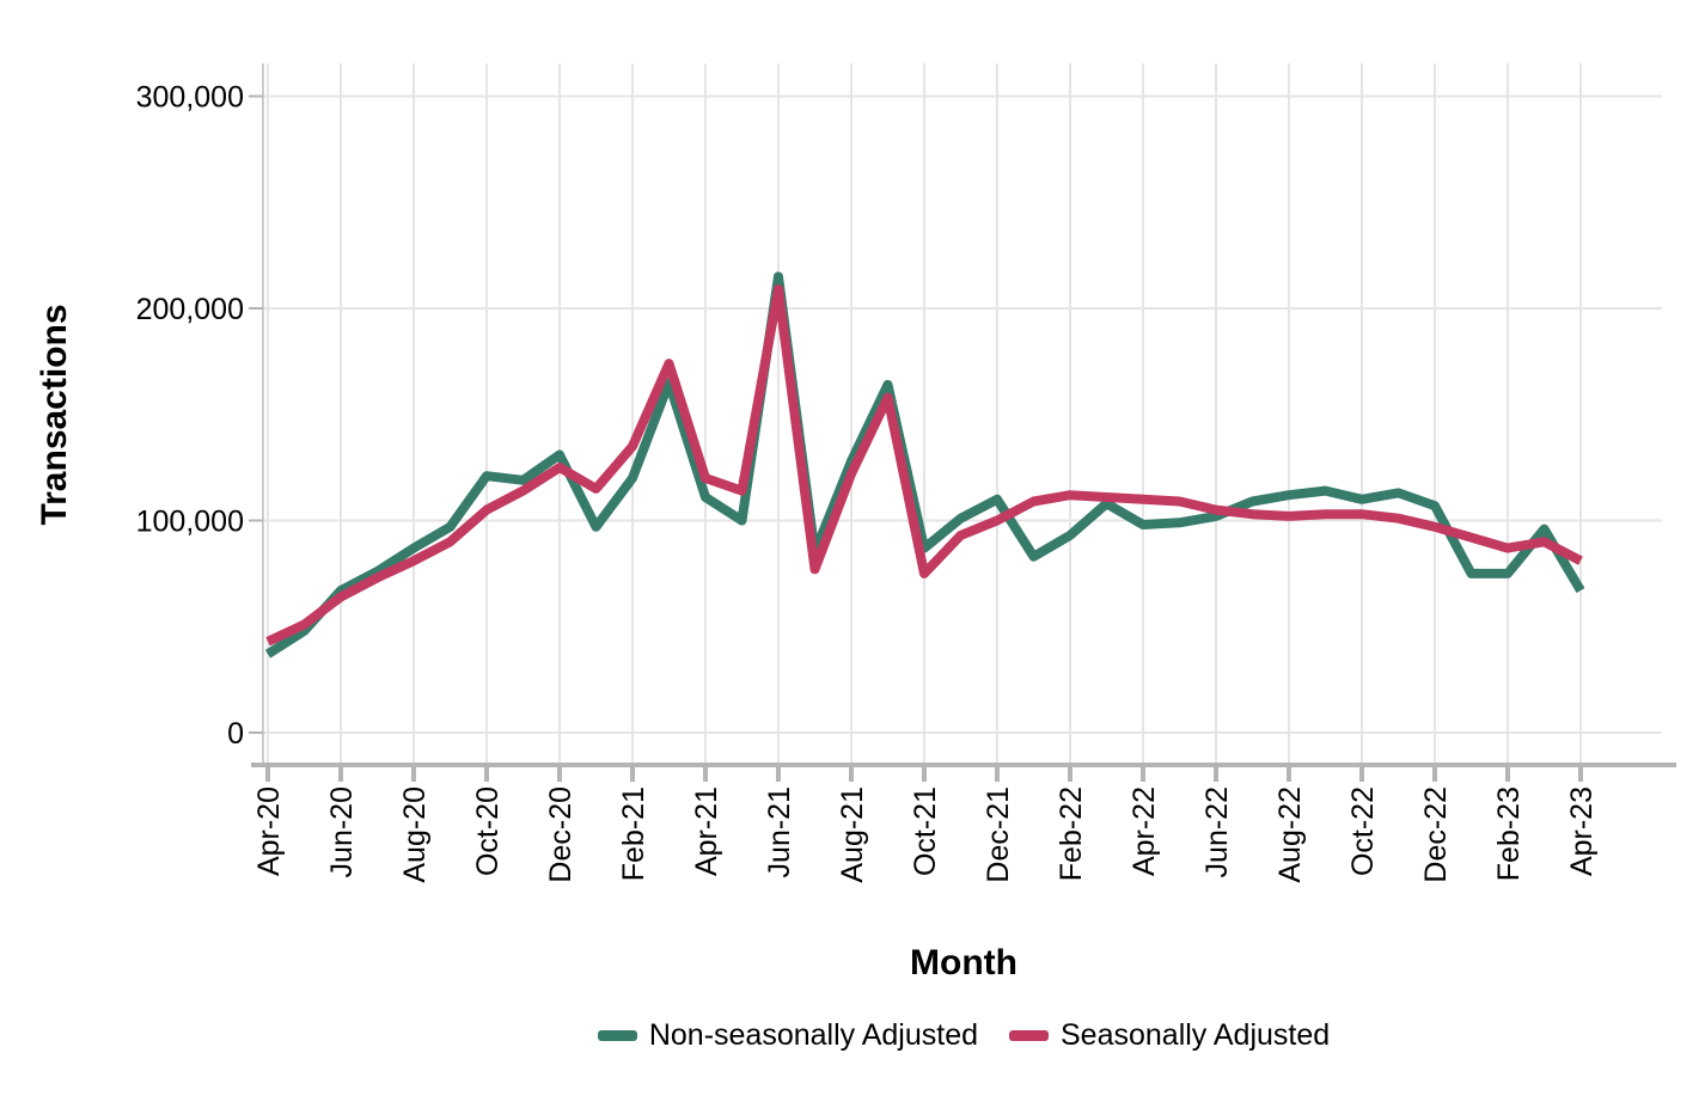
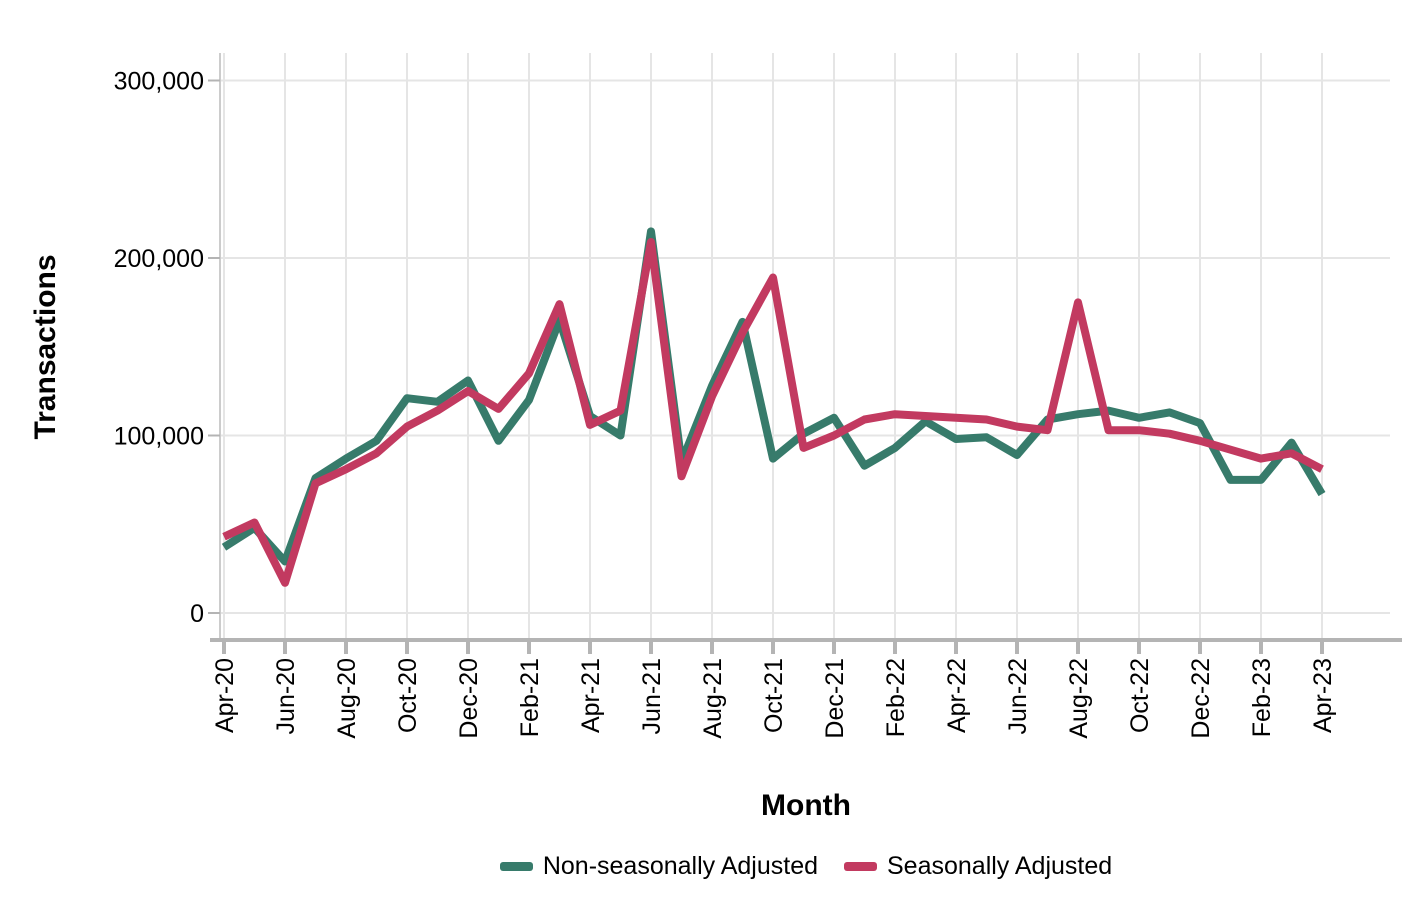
Non-seasonally Adjusted/Jun-20: 67000 -> 29000
Seasonally Adjusted/Jun-20: 64000 -> 17000
Seasonally Adjusted/Apr-21: 120000 -> 106000
Seasonally Adjusted/Oct-21: 75000 -> 189000
Non-seasonally Adjusted/Jun-22: 102000 -> 89000
Seasonally Adjusted/Aug-22: 102000 -> 175000
